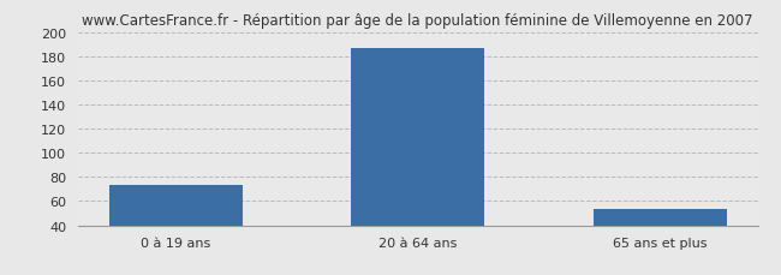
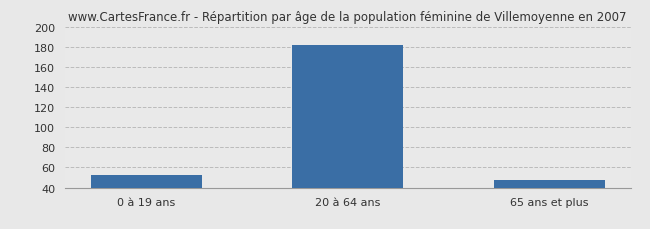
0 à 19 ans: 73 -> 53
20 à 64 ans: 187 -> 182
65 ans et plus: 54 -> 48
